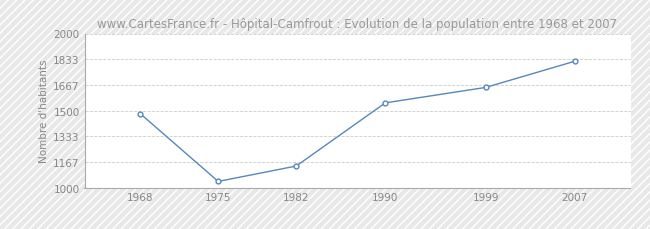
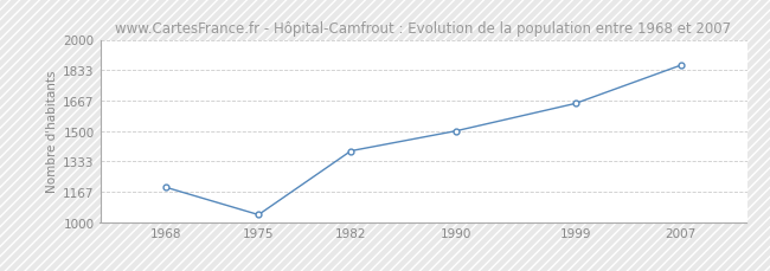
1968: 1480 -> 1190
1982: 1140 -> 1390
1990: 1550 -> 1500
2007: 1820 -> 1860
